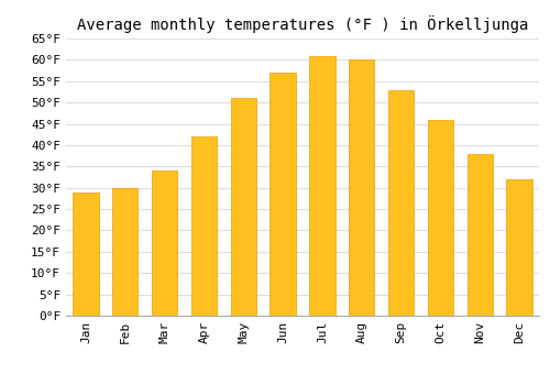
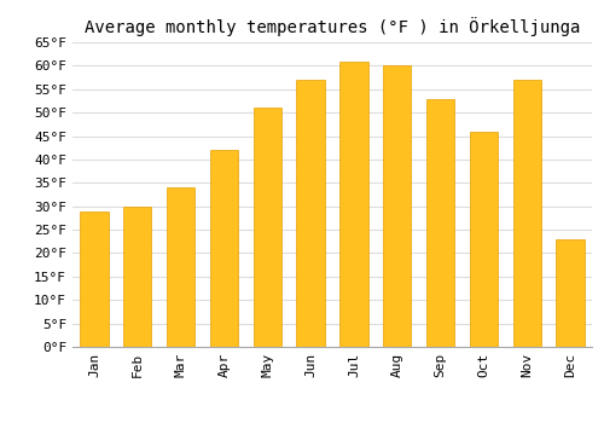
Nov: 38°F -> 57°F
Dec: 32°F -> 23°F
